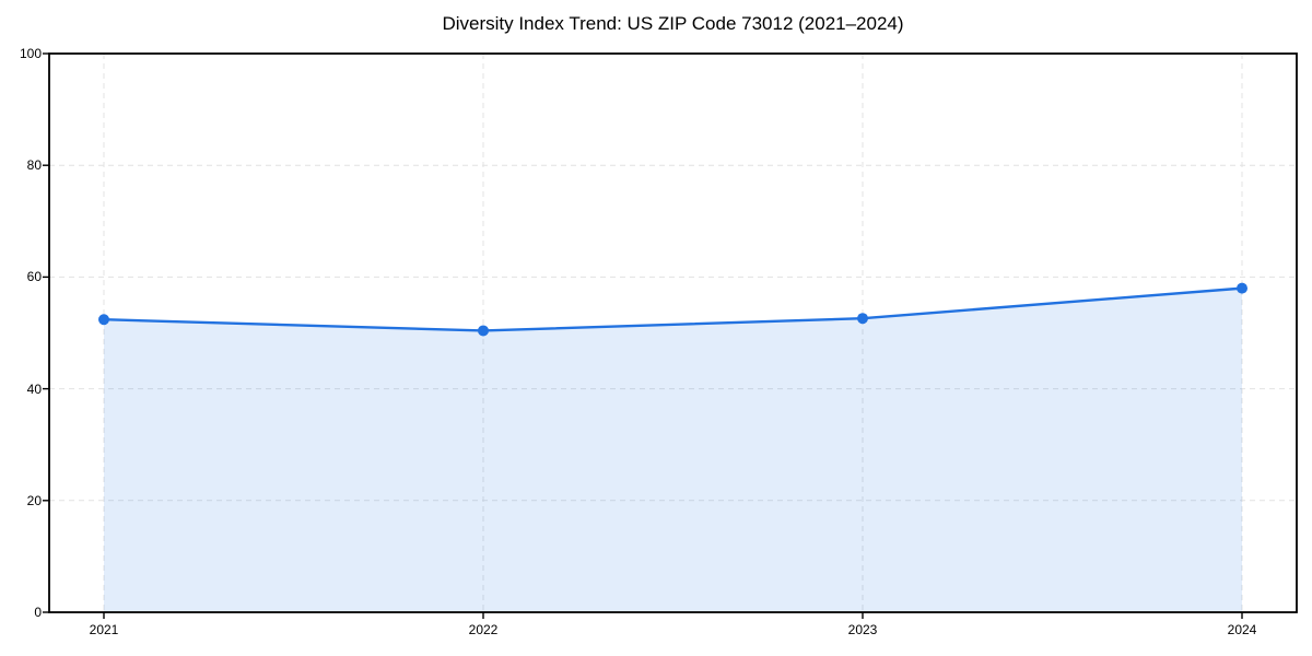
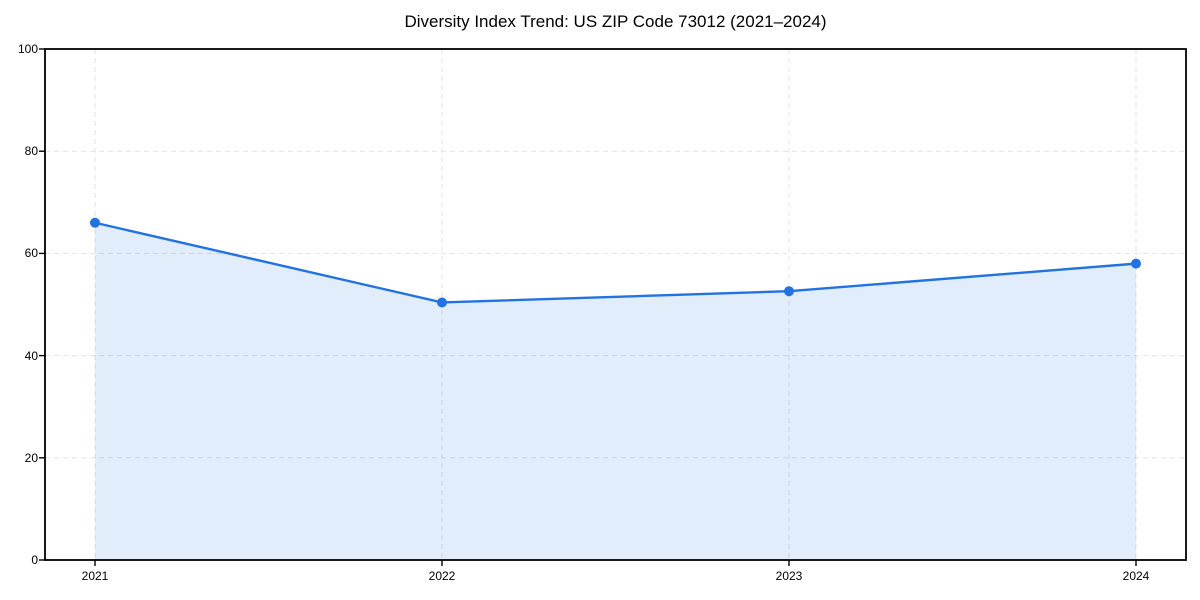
2021: 52 -> 66
